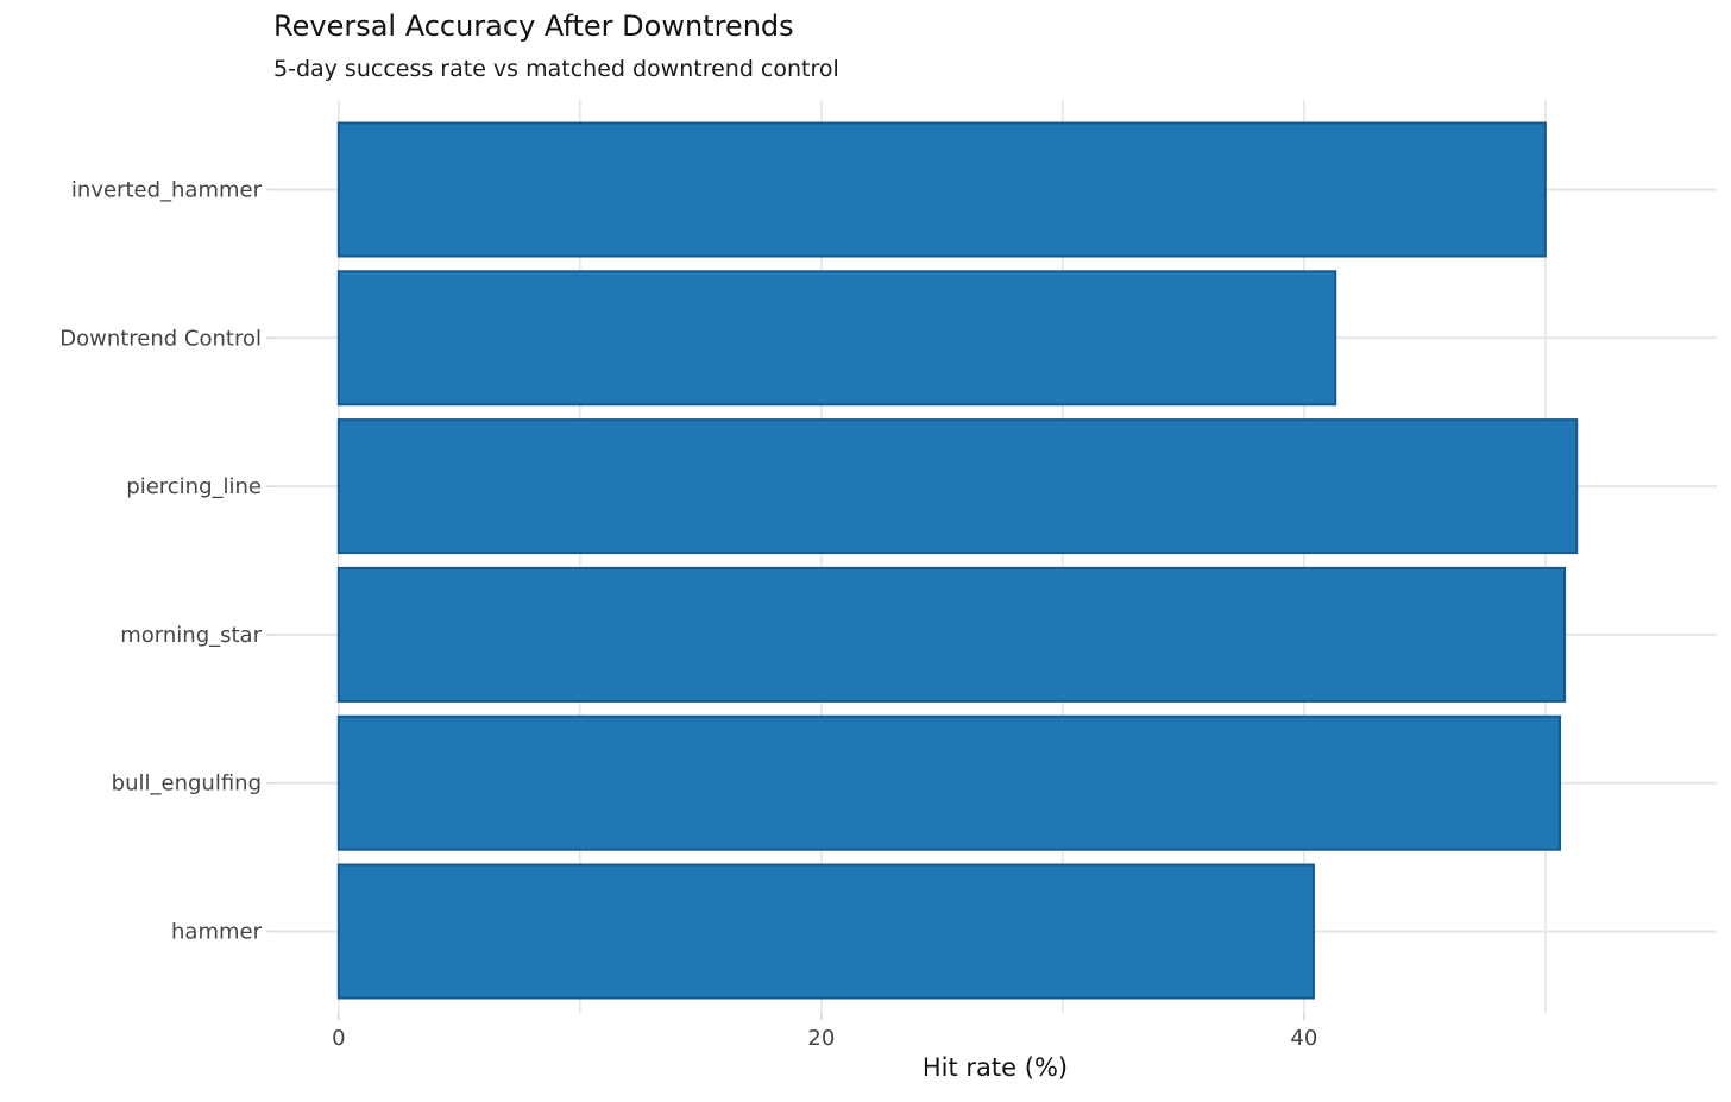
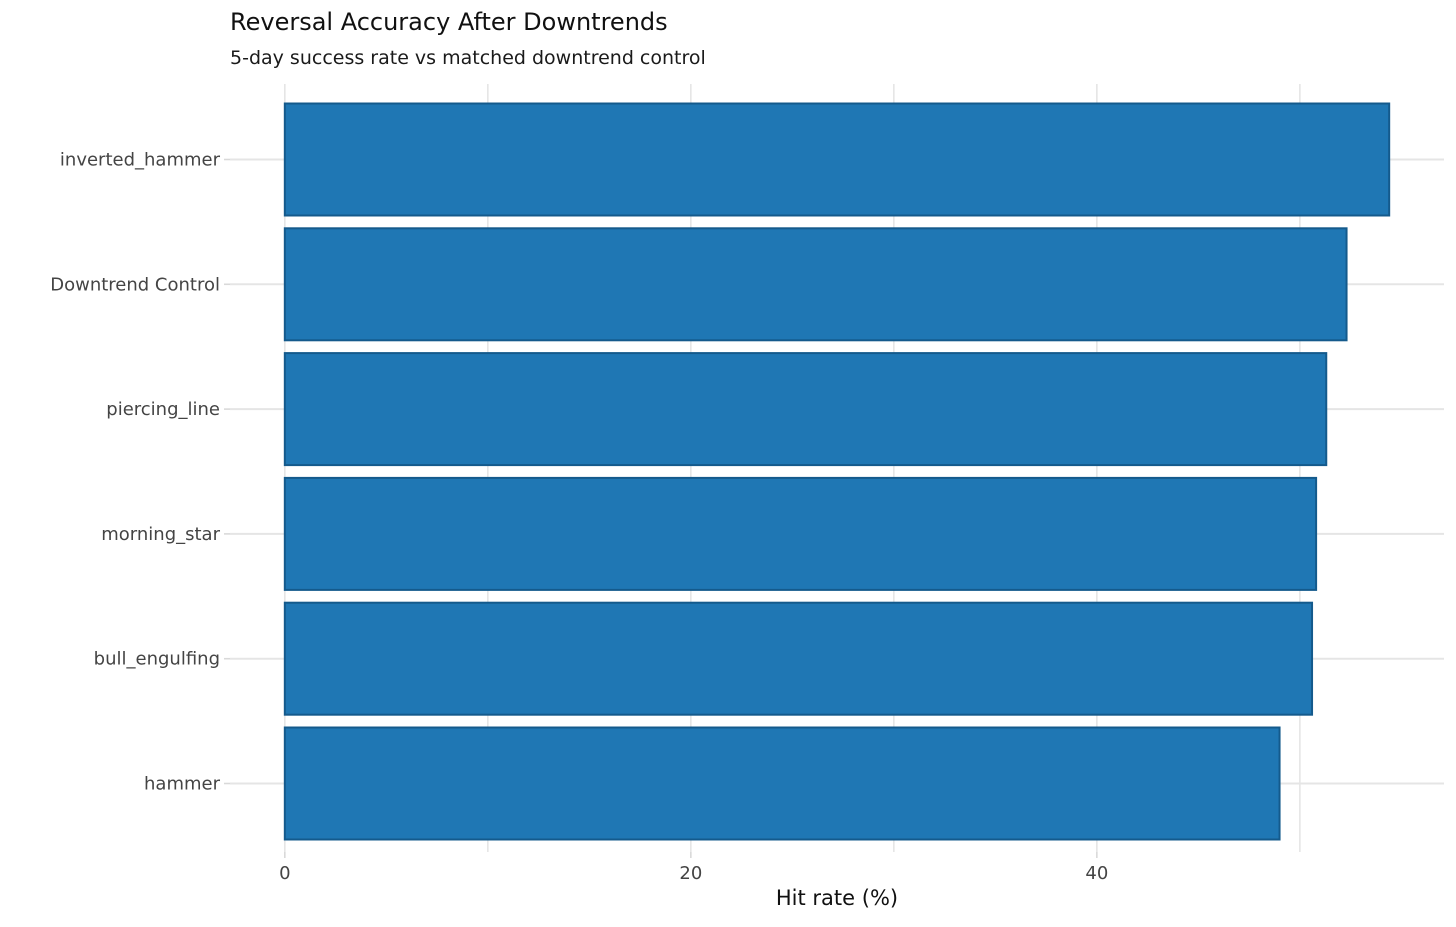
inverted_hammer: 50.0 -> 54.4
Downtrend Control: 41.3 -> 52.3
hammer: 40.4 -> 49.0
